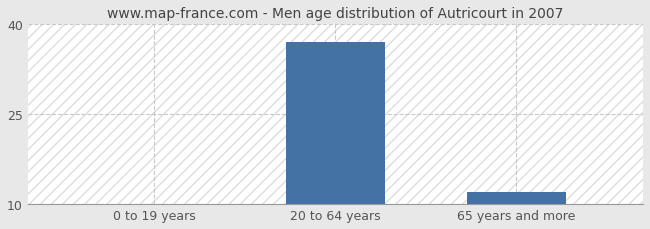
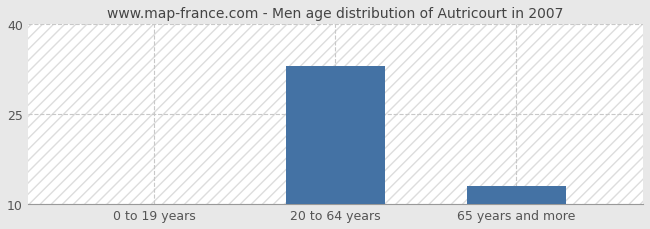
20 to 64 years: 37 -> 33
65 years and more: 12 -> 13
